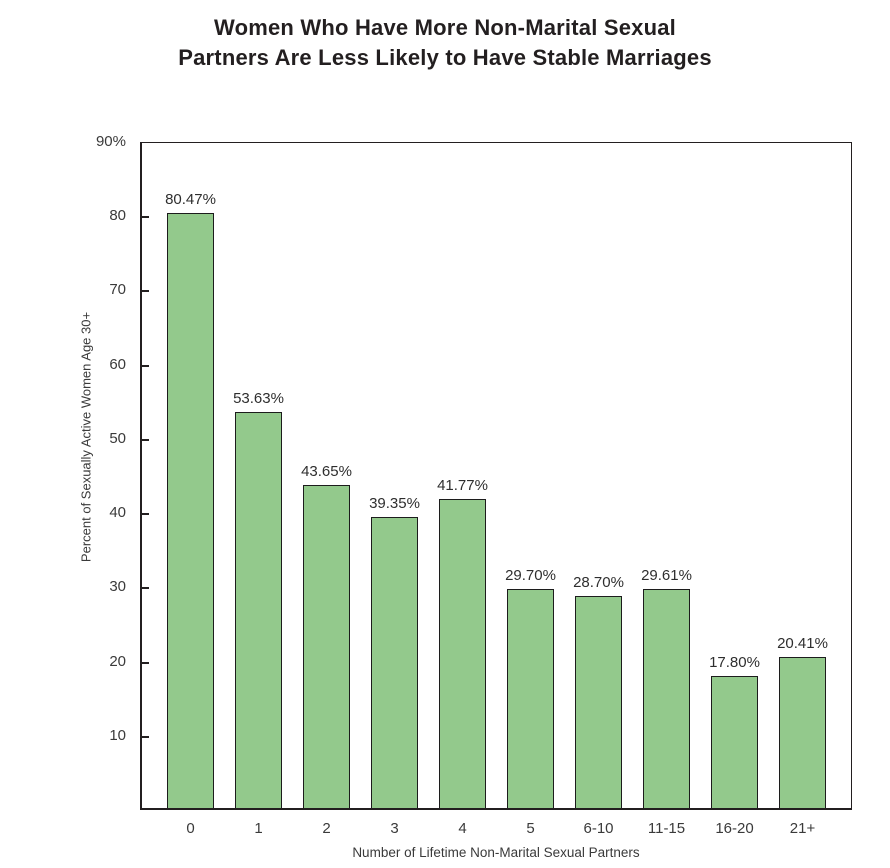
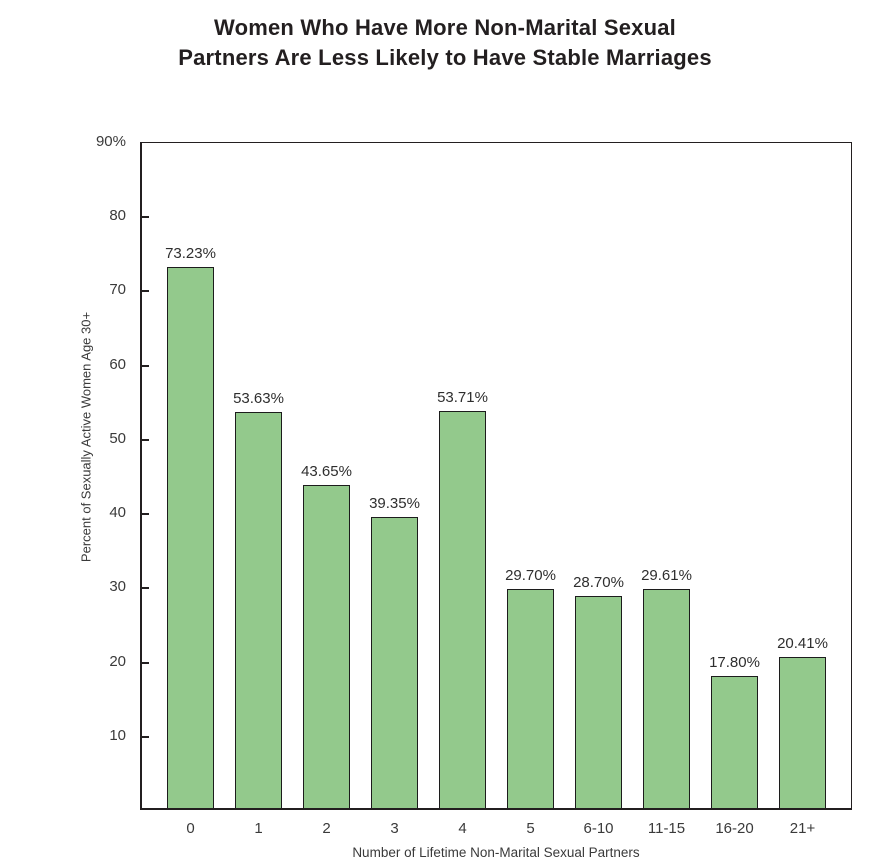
0: 80.47% -> 73.23%
4: 41.77% -> 53.71%
